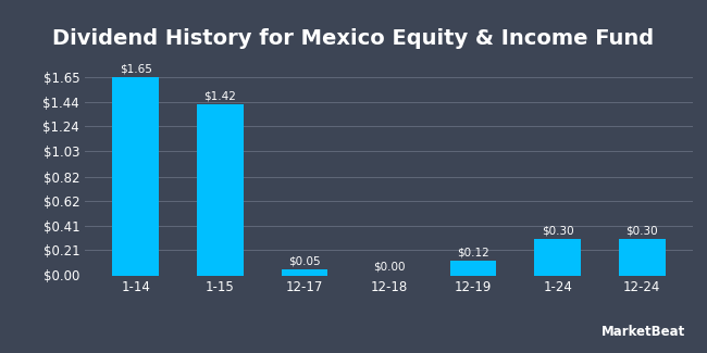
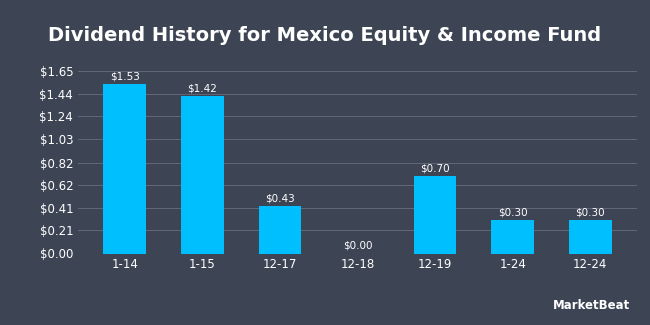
1-14: $1.65 -> $1.53
12-17: $0.05 -> $0.43
12-19: $0.12 -> $0.70
